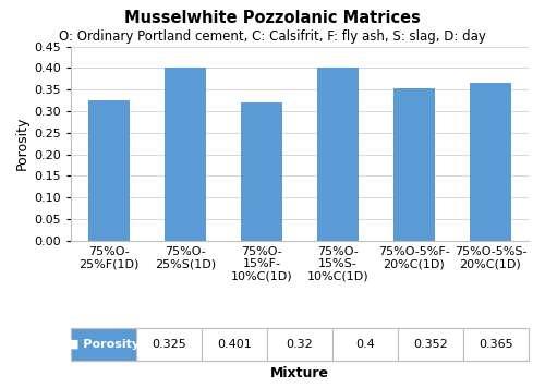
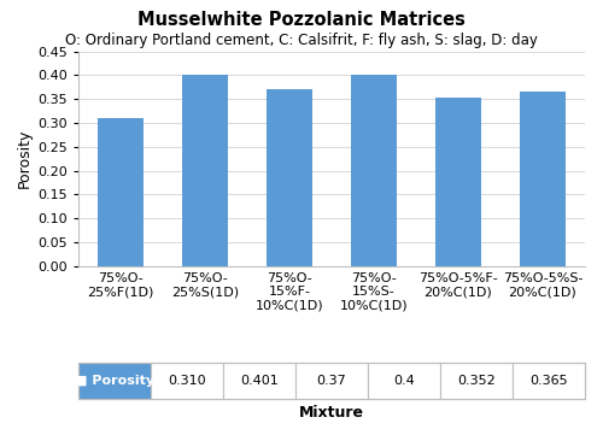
75%O- 25%F(1D): 0.325 -> 0.310
75%O- 15%F- 10%C(1D): 0.32 -> 0.37
